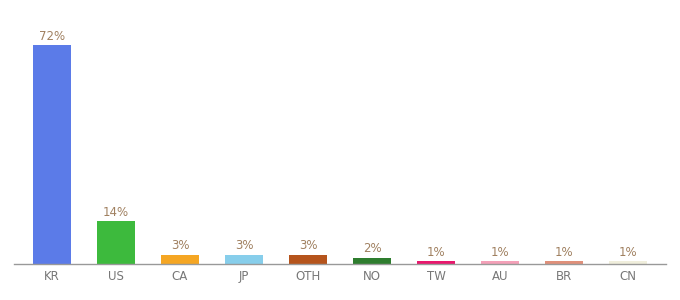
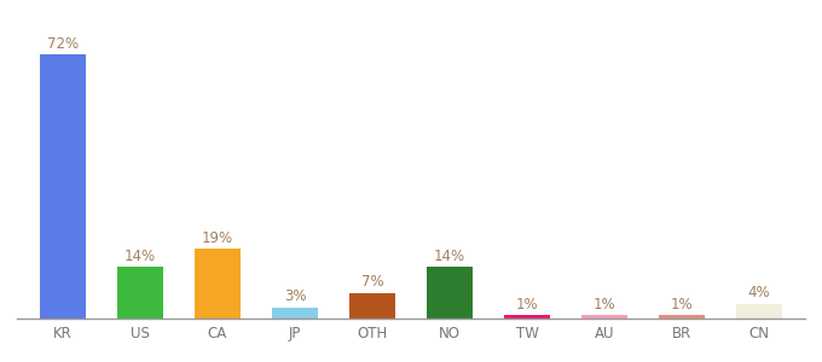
CA: 3% -> 19%
OTH: 3% -> 7%
NO: 2% -> 14%
CN: 1% -> 4%
